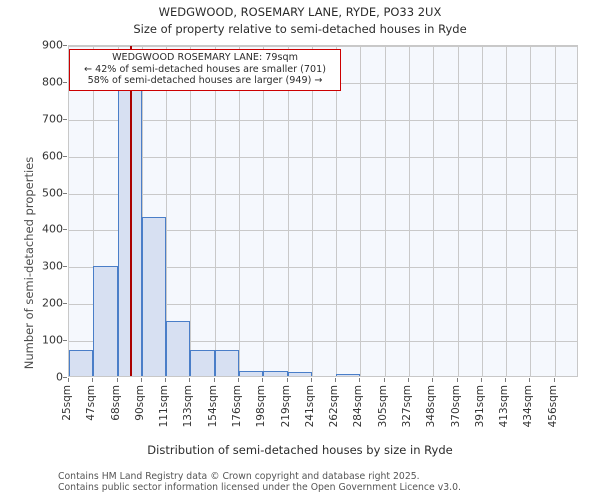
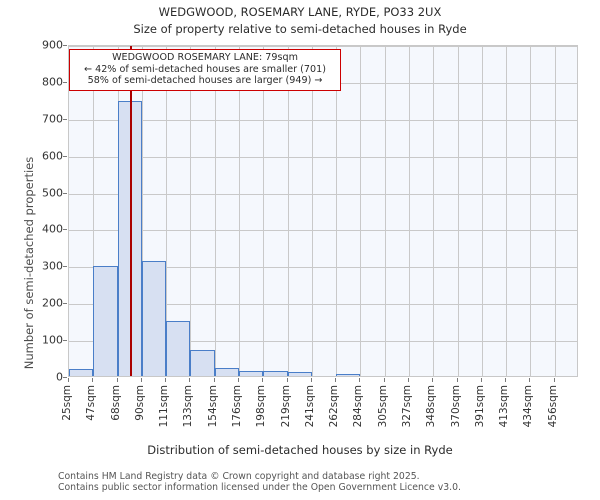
25sqm: 70 -> 20
68sqm: 810 -> 740
90sqm: 430 -> 310
154sqm: 70 -> 20
